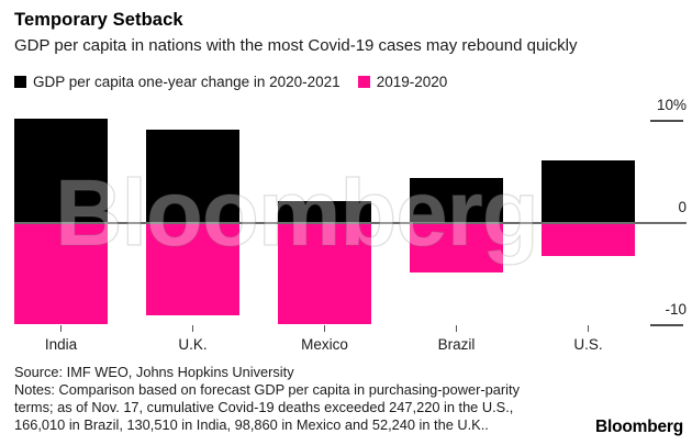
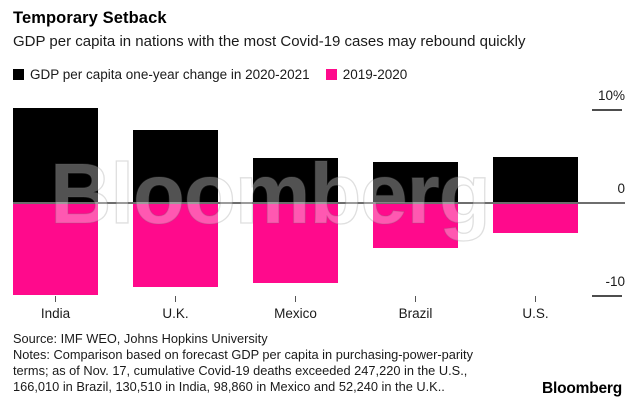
GDP per capita one-year change in 2020-2021/U.K.: 9% -> 8%
GDP per capita one-year change in 2020-2021/Mexico: 2% -> 5%
2019-2020/Mexico: -10% -> -9%
GDP per capita one-year change in 2020-2021/U.S.: 6% -> 5%
